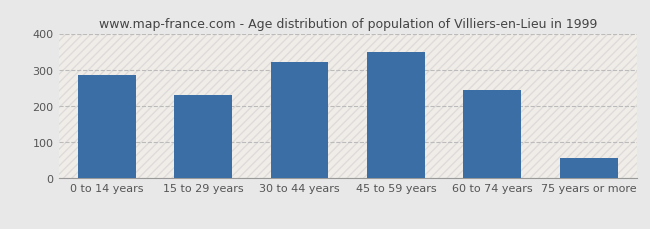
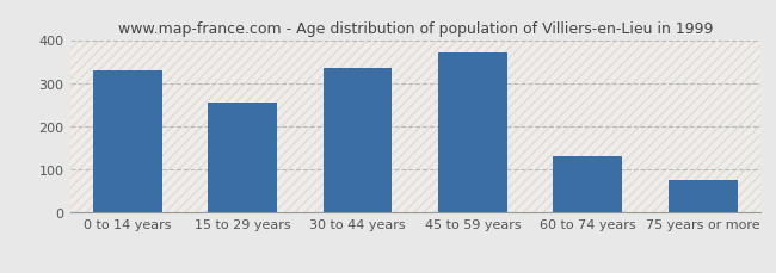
0 to 14 years: 285 -> 330
15 to 29 years: 230 -> 255
30 to 44 years: 320 -> 335
45 to 59 years: 350 -> 370
60 to 74 years: 245 -> 130
75 years or more: 57 -> 75
